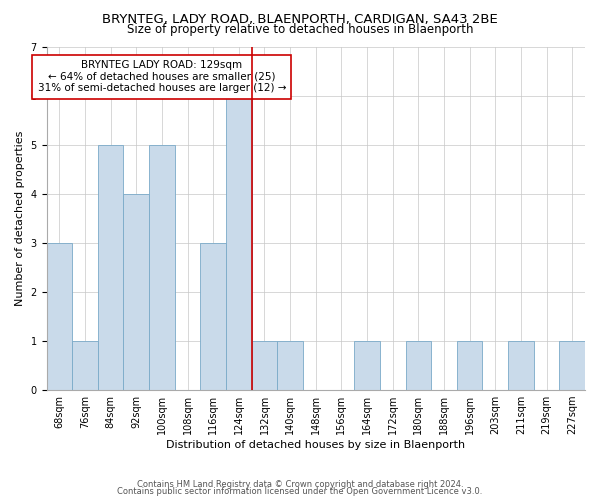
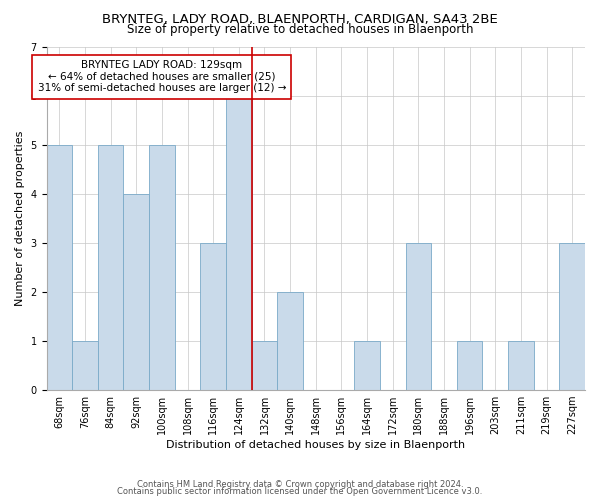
68sqm: 3 -> 5
140sqm: 1 -> 2
180sqm: 1 -> 3
227sqm: 1 -> 3
